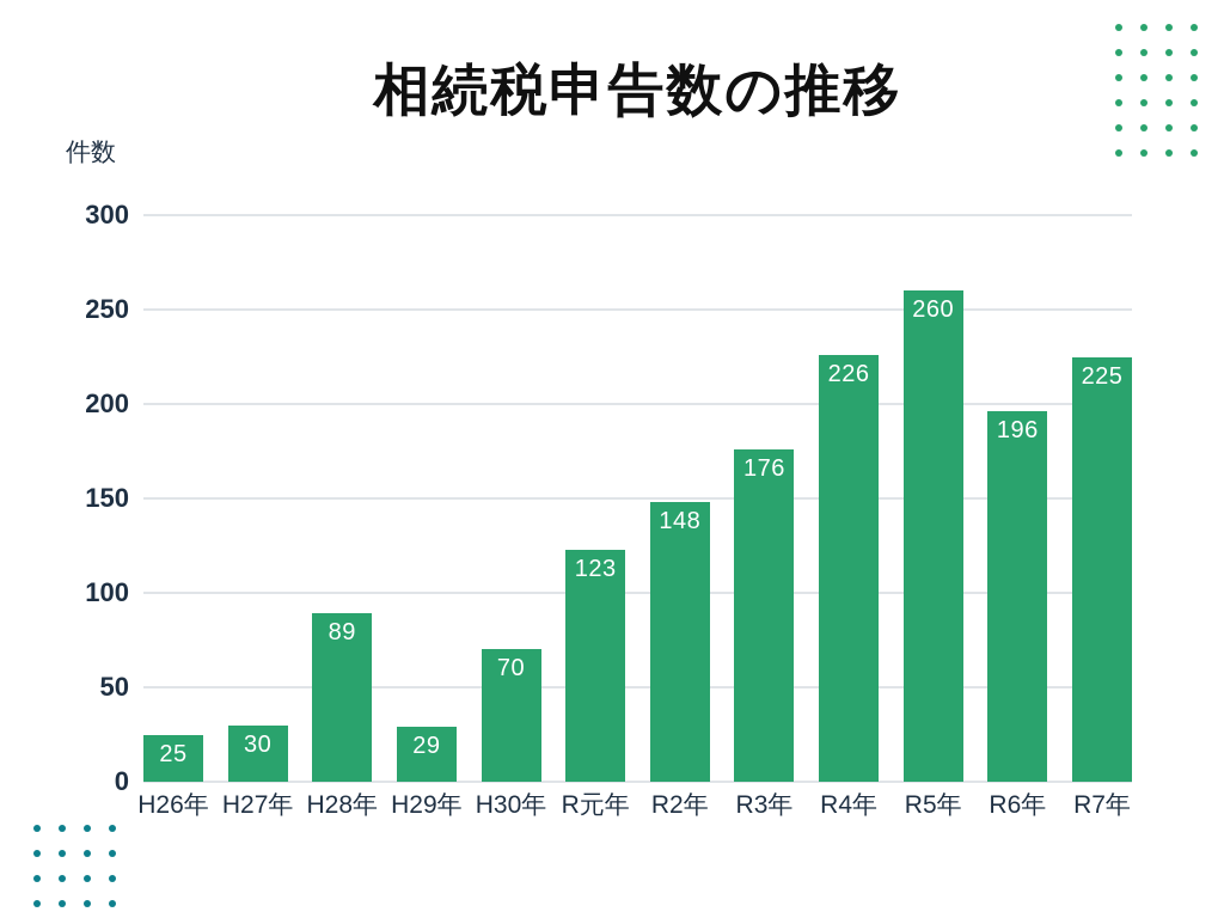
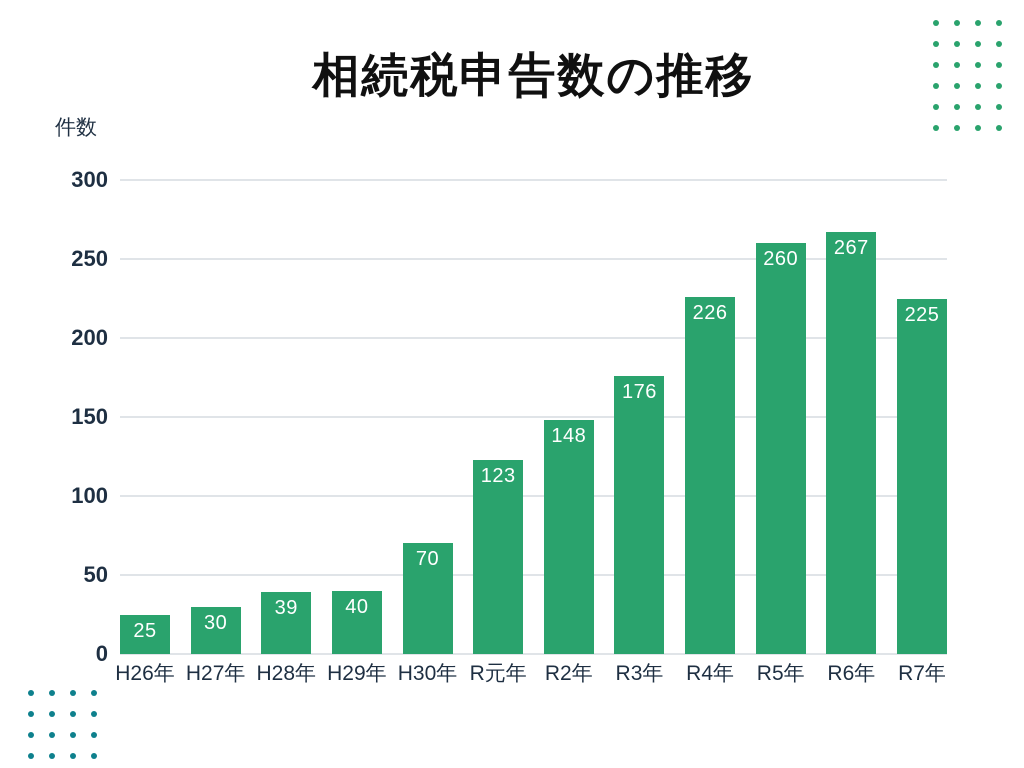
H28年: 89 -> 39
H29年: 29 -> 40
R6年: 196 -> 267
